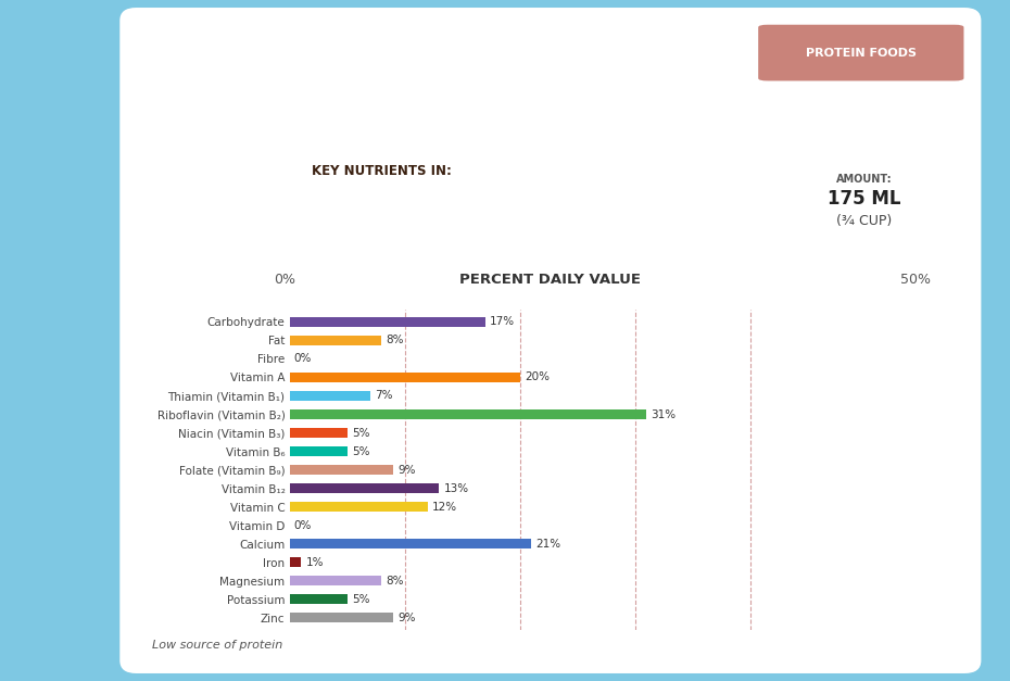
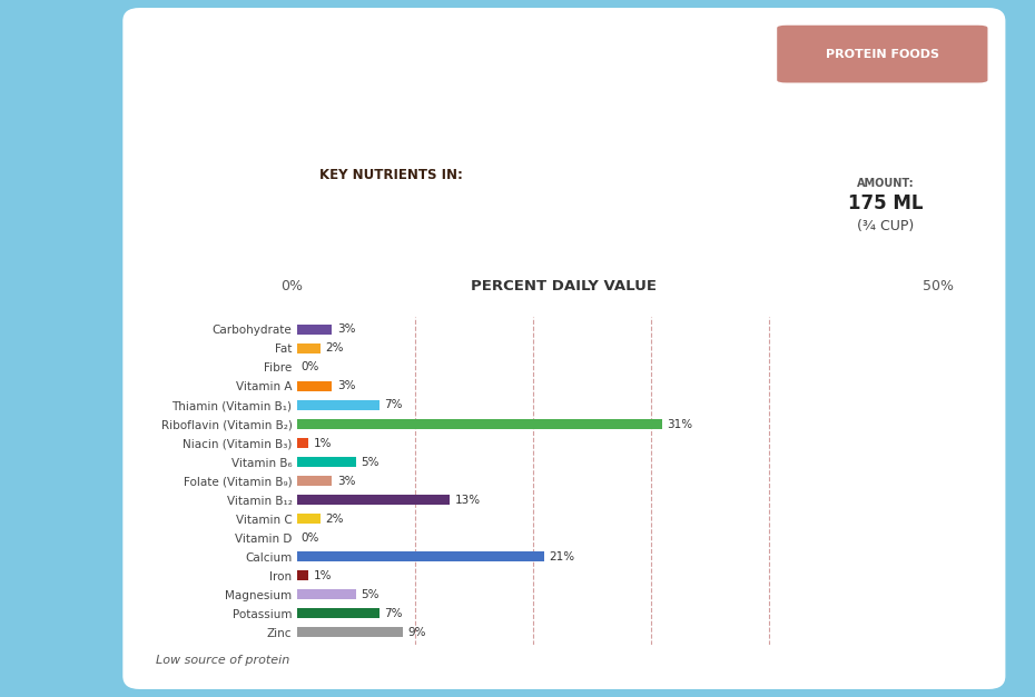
Carbohydrate: 17% -> 3%
Fat: 8% -> 2%
Vitamin A: 20% -> 3%
Niacin (Vitamin B₃): 5% -> 1%
Folate (Vitamin B₉): 9% -> 3%
Vitamin C: 12% -> 2%
Magnesium: 8% -> 5%
Potassium: 5% -> 7%
